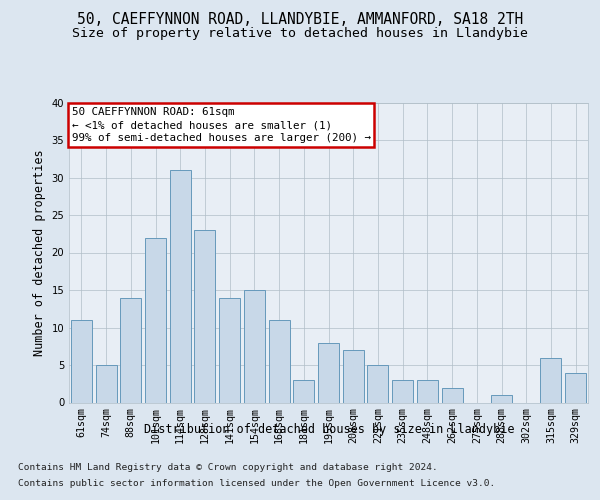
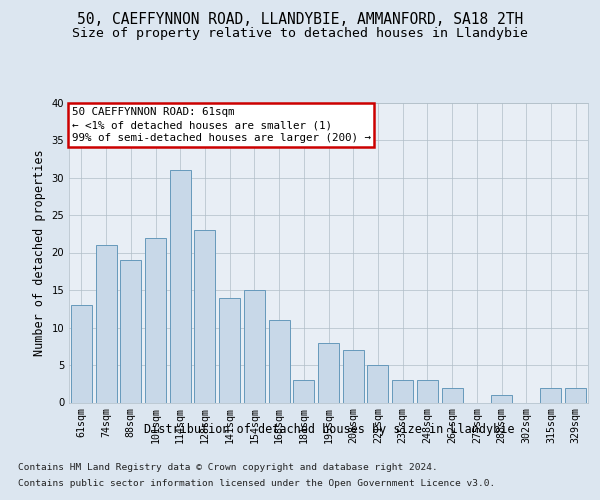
61sqm: 11 -> 13
74sqm: 5 -> 21
88sqm: 14 -> 19
315sqm: 6 -> 2
329sqm: 4 -> 2
